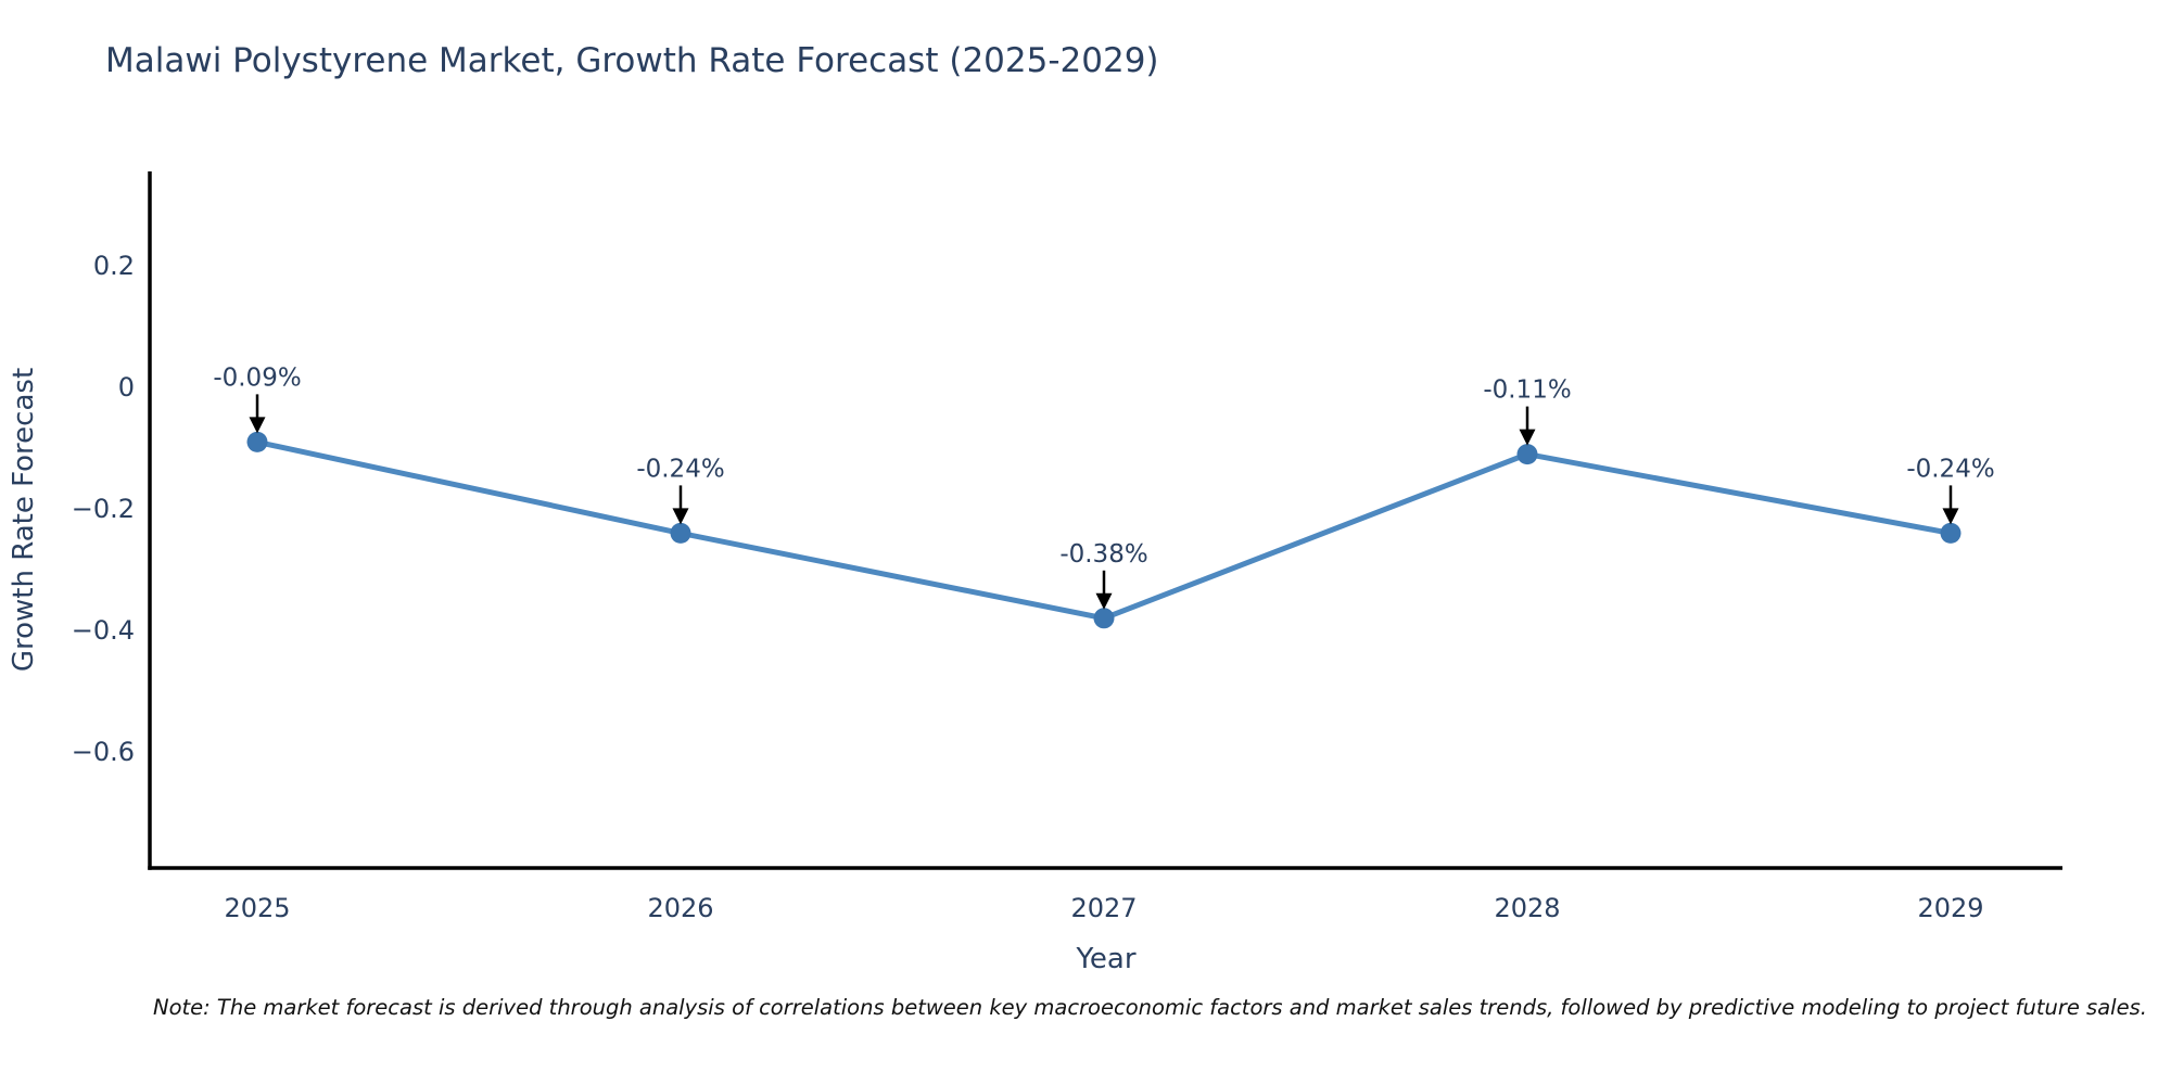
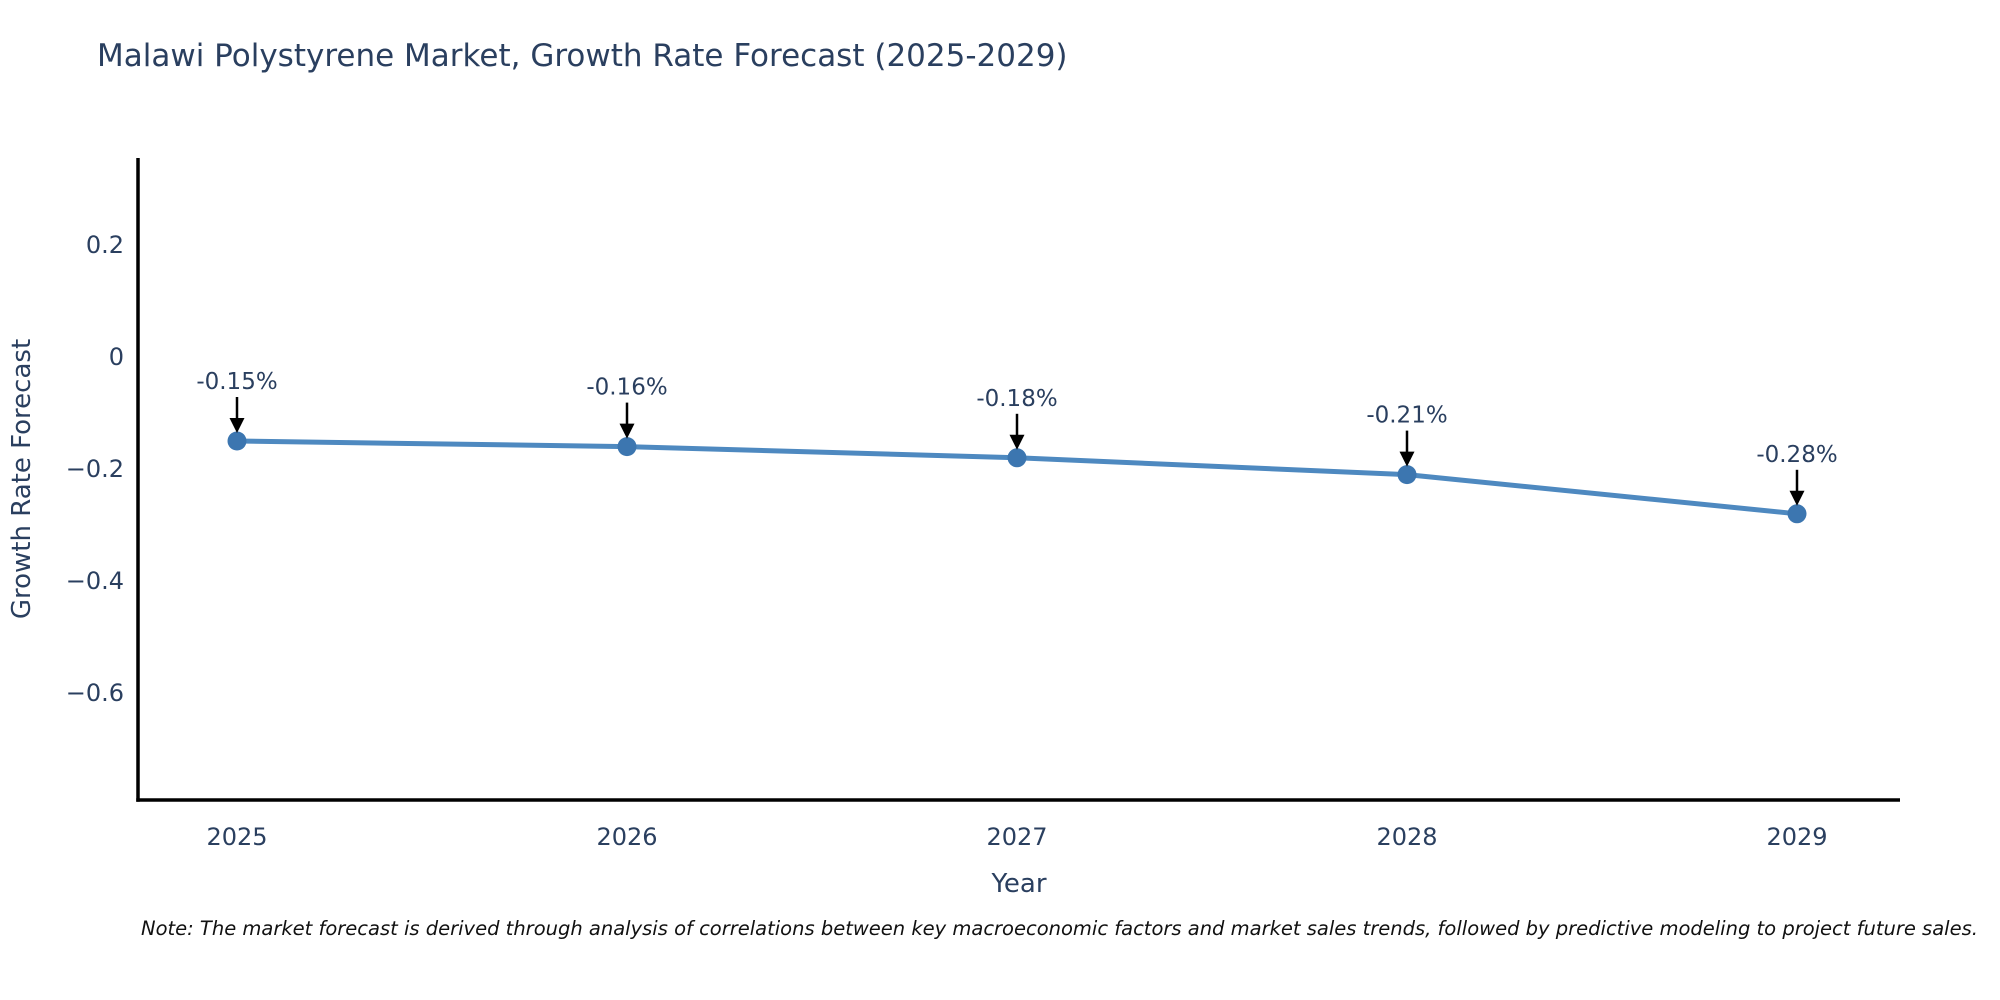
2025: -0.09% -> -0.15%
2026: -0.24% -> -0.16%
2027: -0.38% -> -0.18%
2028: -0.11% -> -0.21%
2029: -0.24% -> -0.28%
